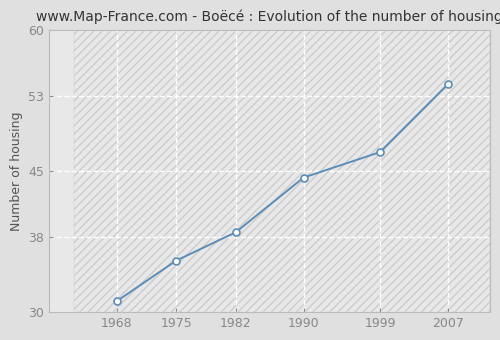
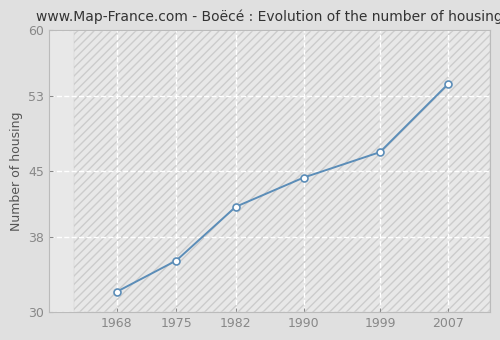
1968: 31.2 -> 32.2
1982: 38.5 -> 41.2
